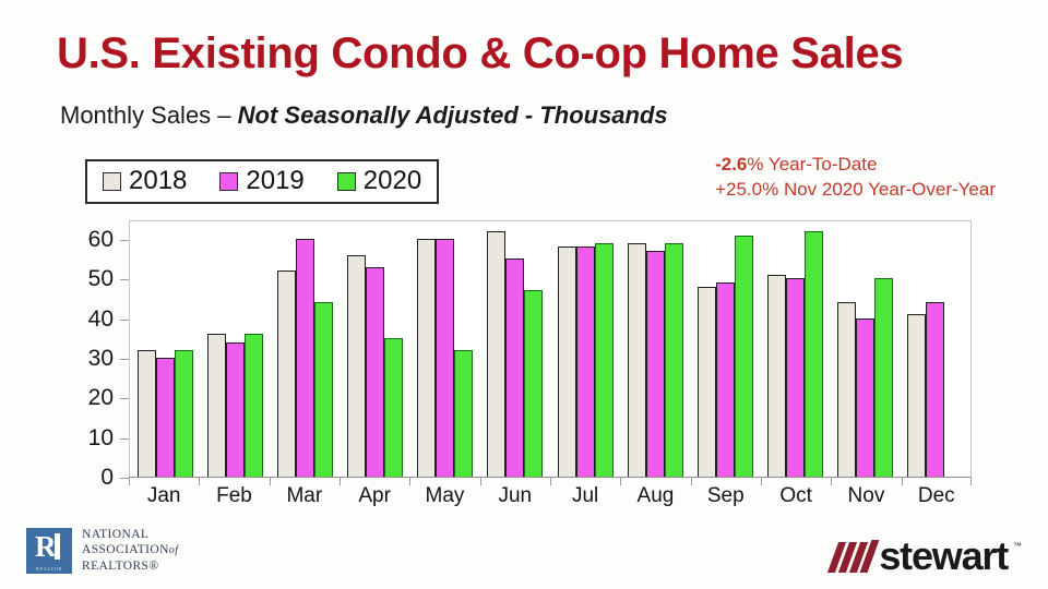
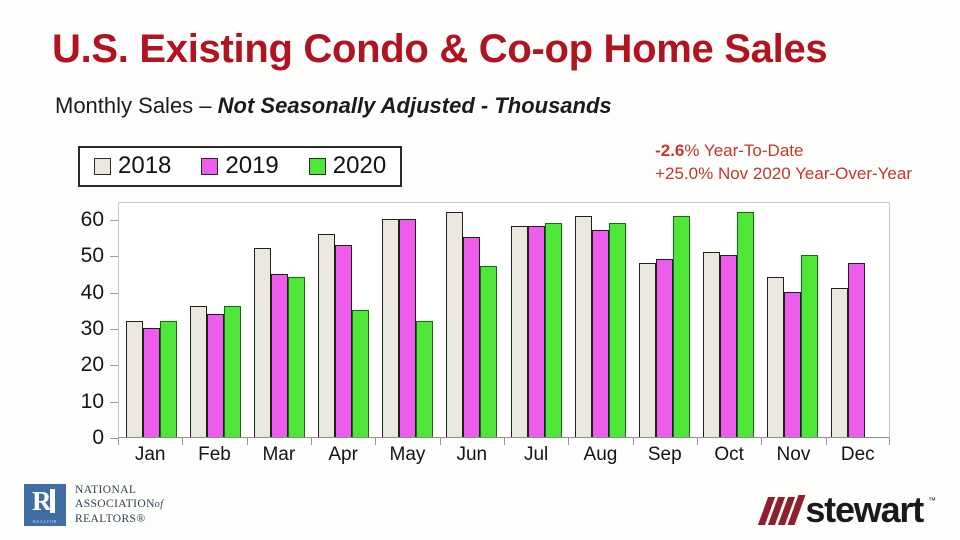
2019/Mar: 60 -> 45
2018/Aug: 59 -> 61
2019/Dec: 44 -> 48
